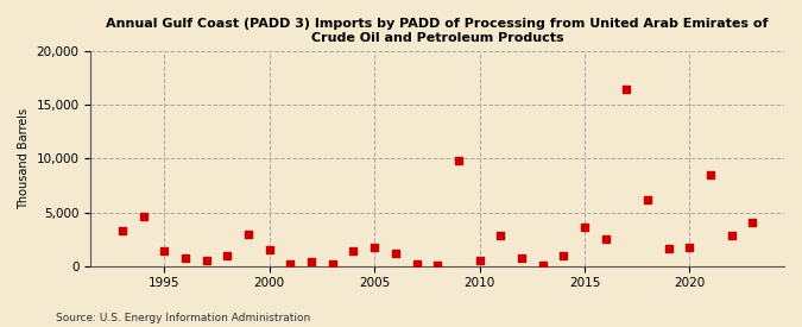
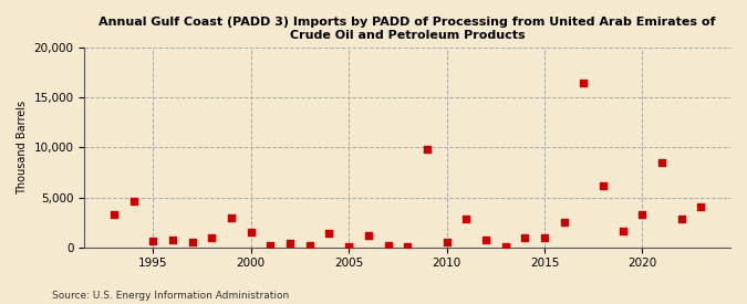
1995: 1,400 -> 600
2005: 1,800 -> 100
2015: 3,600 -> 1,000
2020: 1,800 -> 3,300
